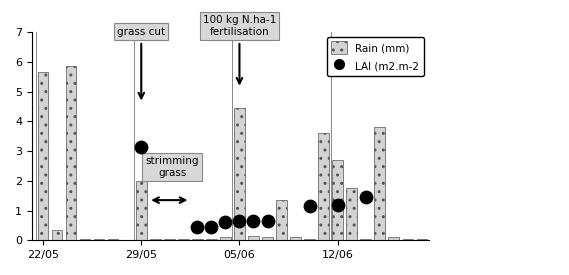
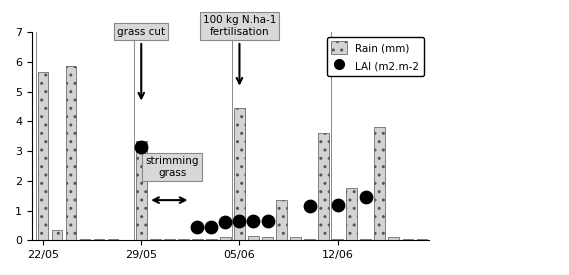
Rain (mm)/29/05: 2.00 -> 3.35
Rain (mm)/12/06: 2.70 -> 0.05
